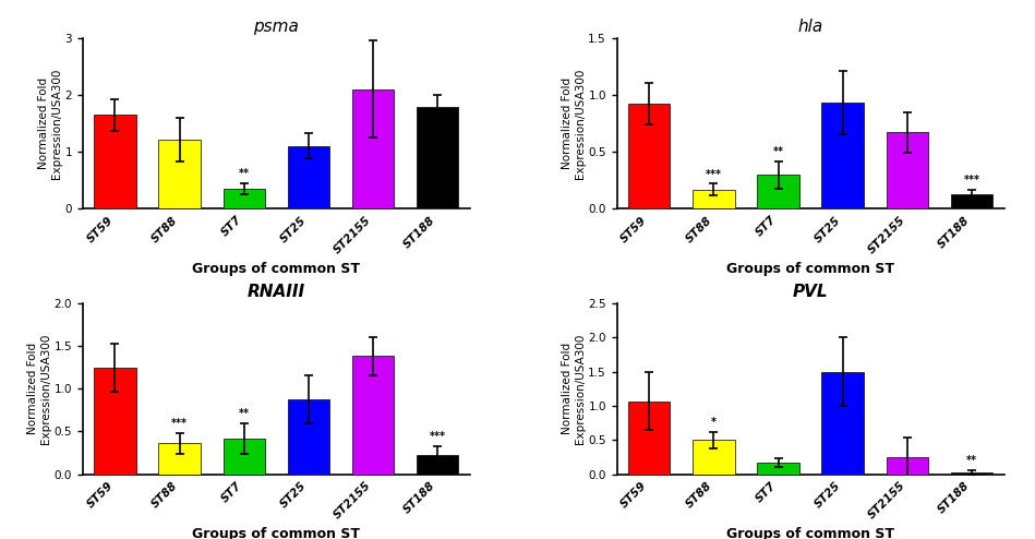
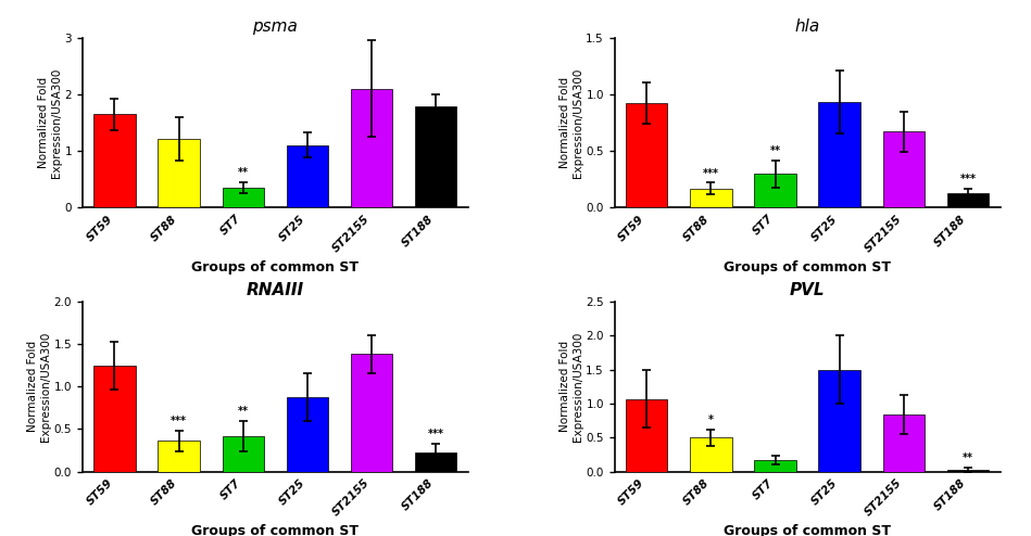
PVL/ST2155: 0.25 -> 0.84
